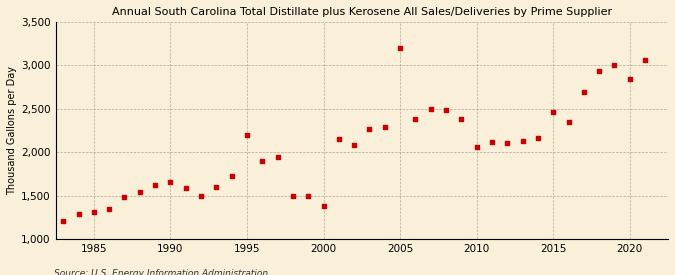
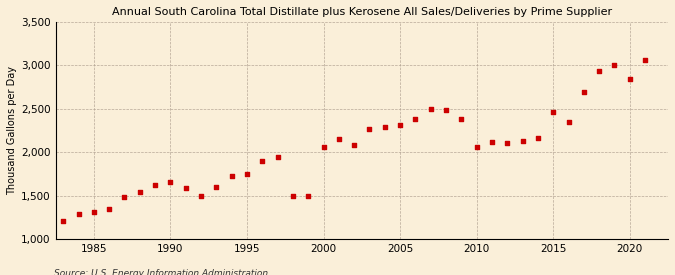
1995: 2,200 -> 1,750
2000: 1,380 -> 2,060
2005: 3,200 -> 2,310
